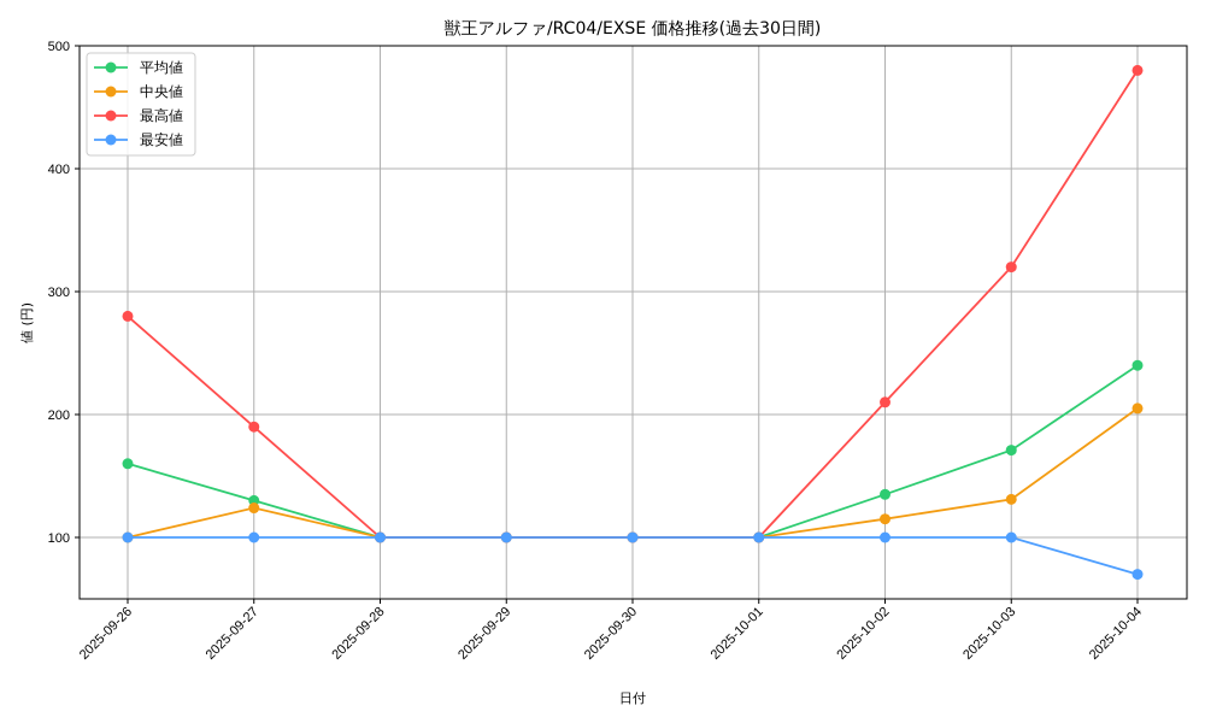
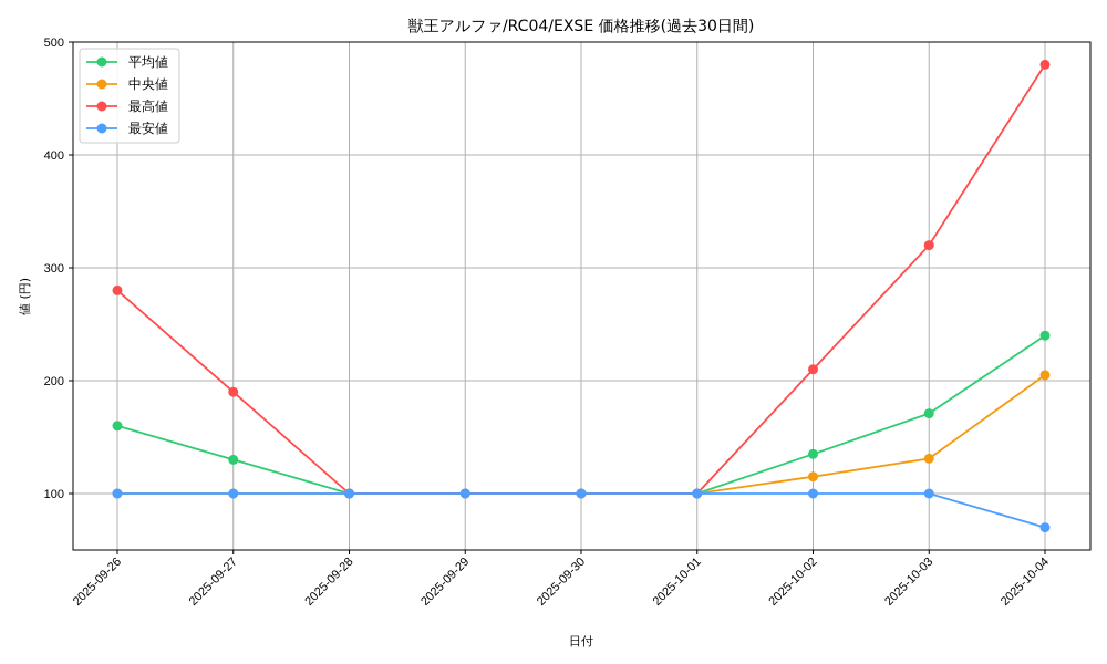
中央値/2025-09-27: 124 -> 100
